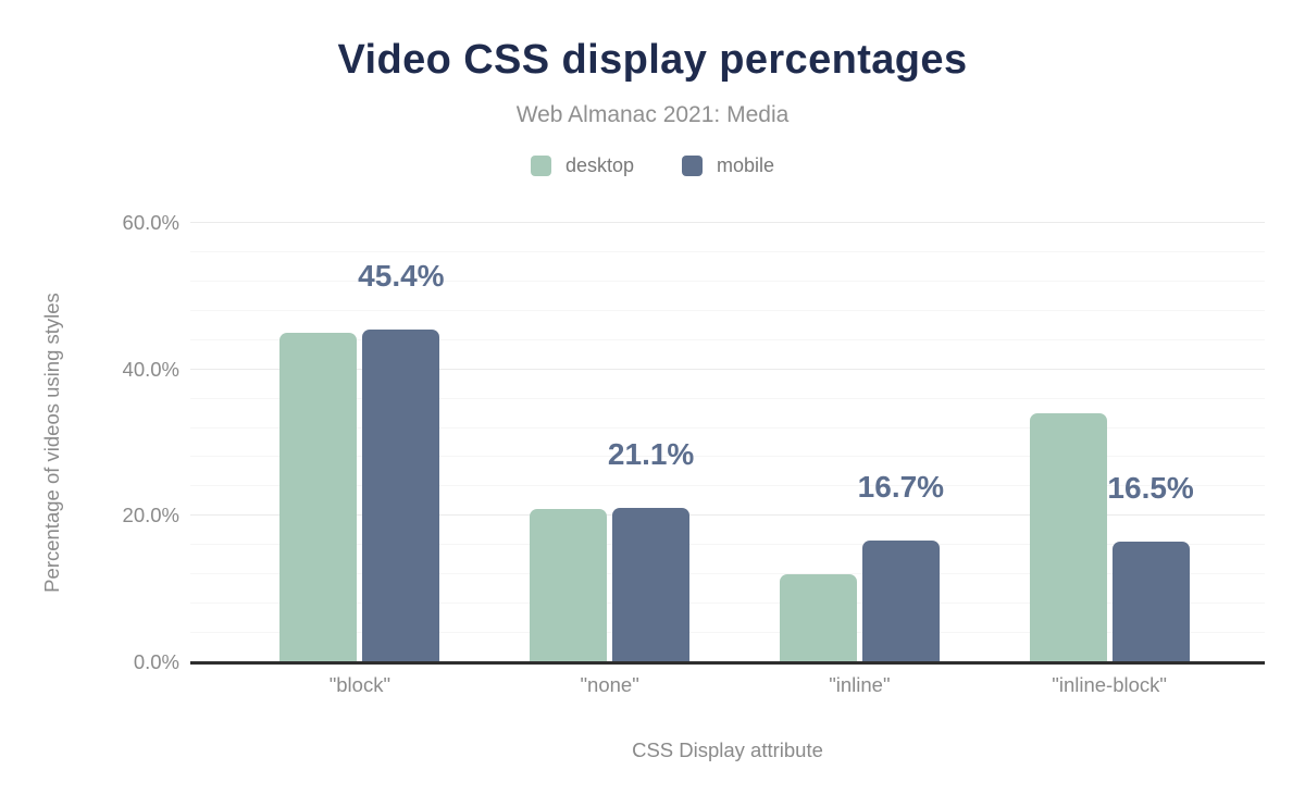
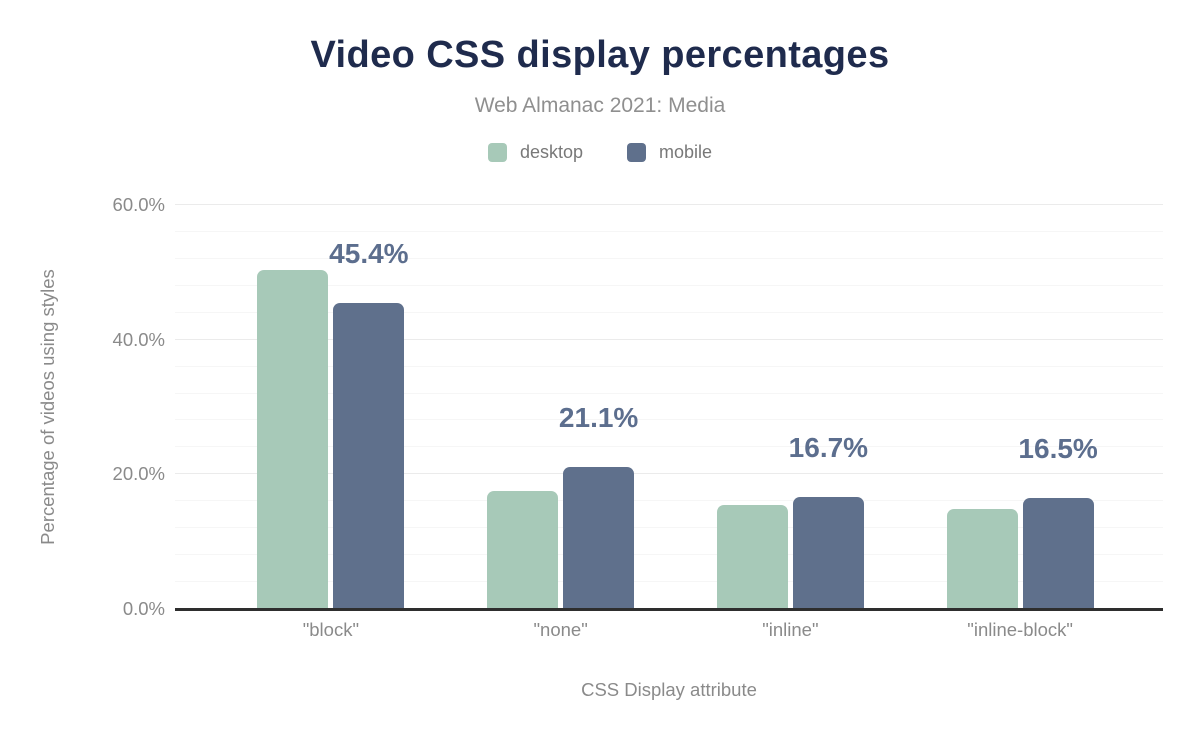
desktop/"block": 45% -> 50%
desktop/"none": 21% -> 18%
desktop/"inline": 12% -> 15%
desktop/"inline-block": 34% -> 15%
